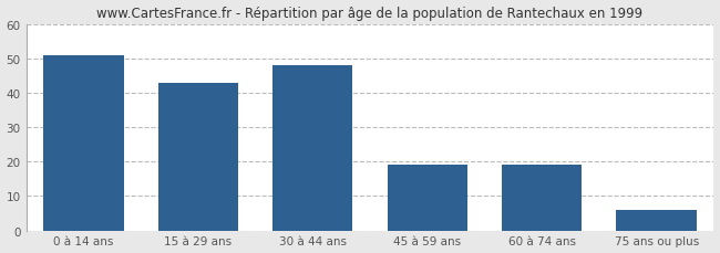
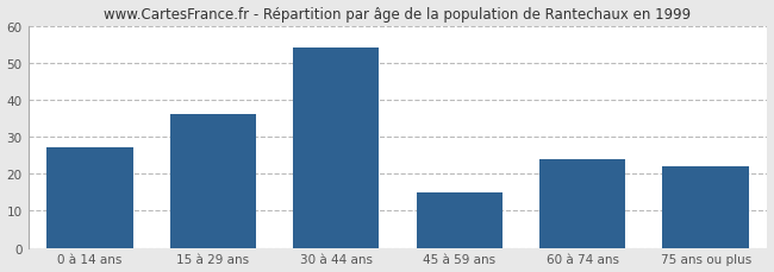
0 à 14 ans: 51 -> 27
15 à 29 ans: 43 -> 36
30 à 44 ans: 48 -> 54
45 à 59 ans: 19 -> 15
60 à 74 ans: 19 -> 24
75 ans ou plus: 6 -> 22
